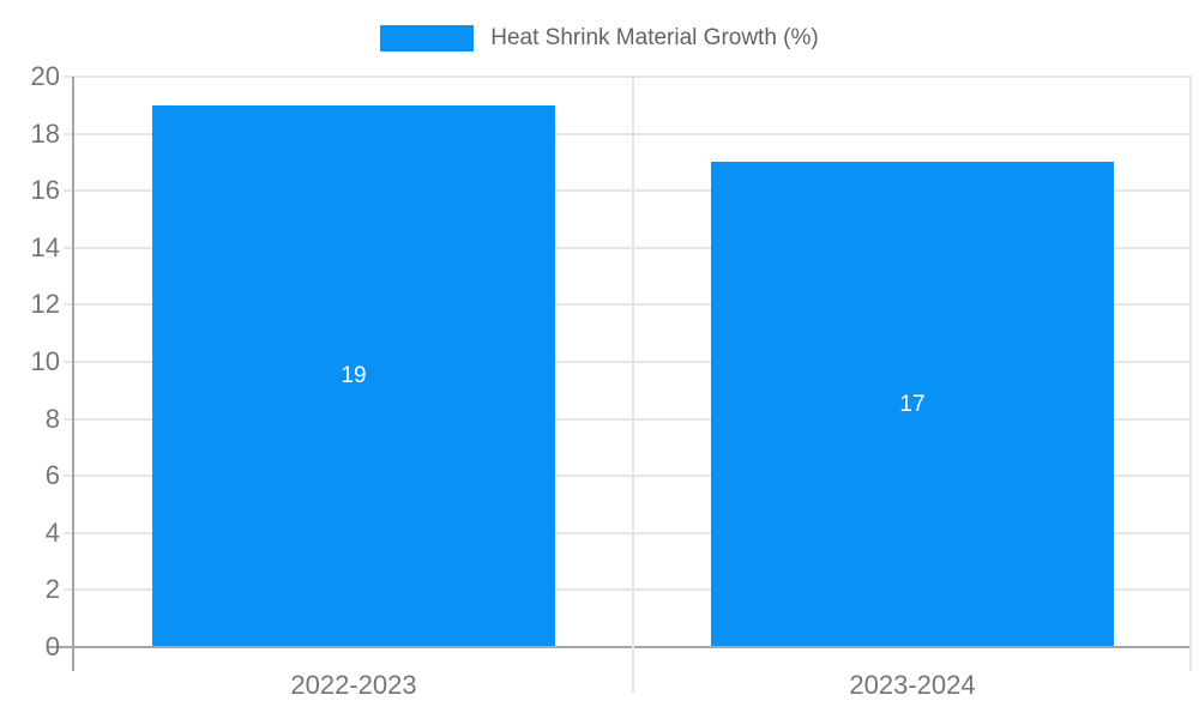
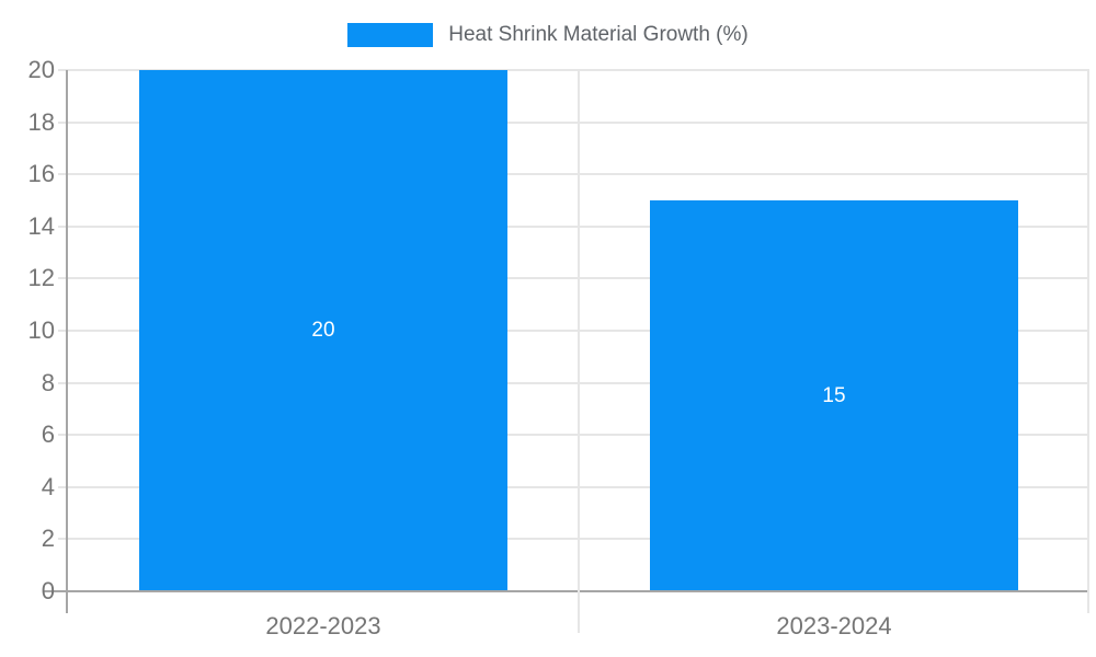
2022-2023: 19 -> 20
2023-2024: 17 -> 15
